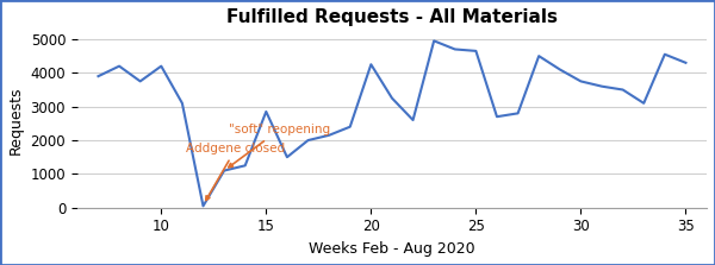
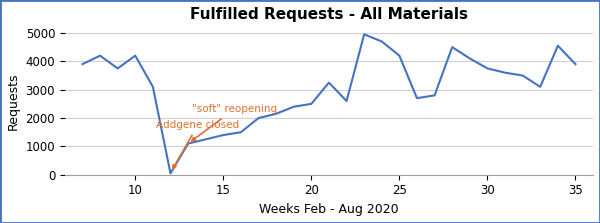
15: 2850 -> 1400
20: 4250 -> 2500
25: 4650 -> 4200
35: 4300 -> 3900
